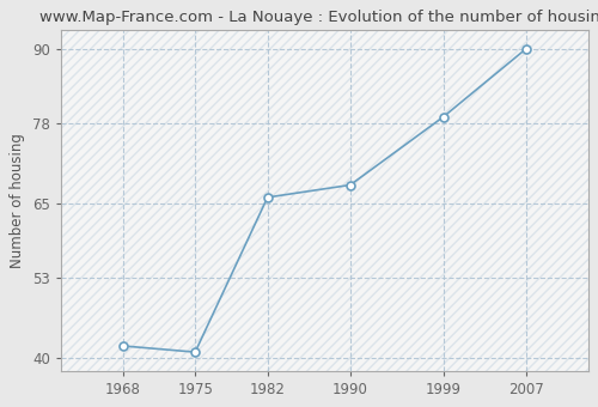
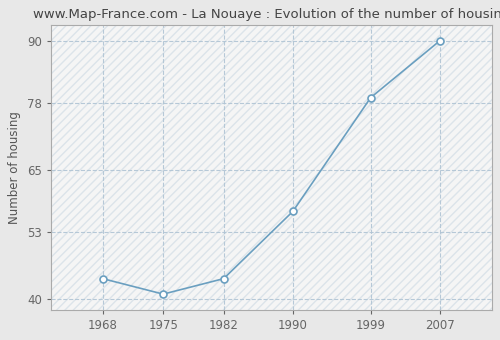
1968: 42 -> 44
1982: 66 -> 44
1990: 68 -> 57
